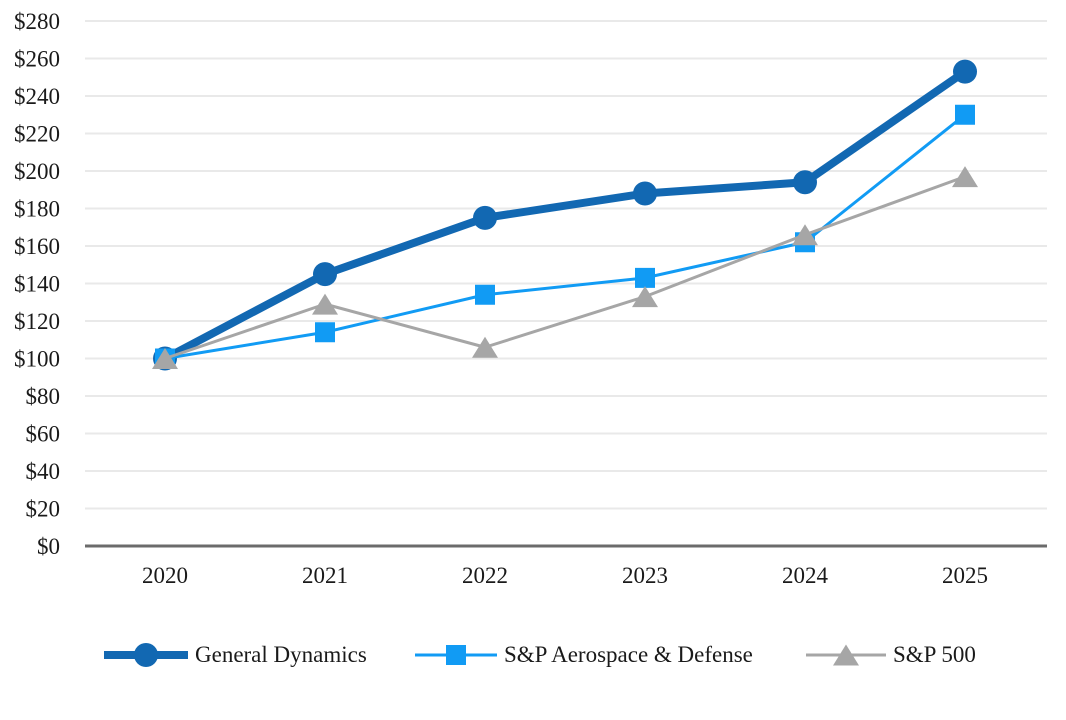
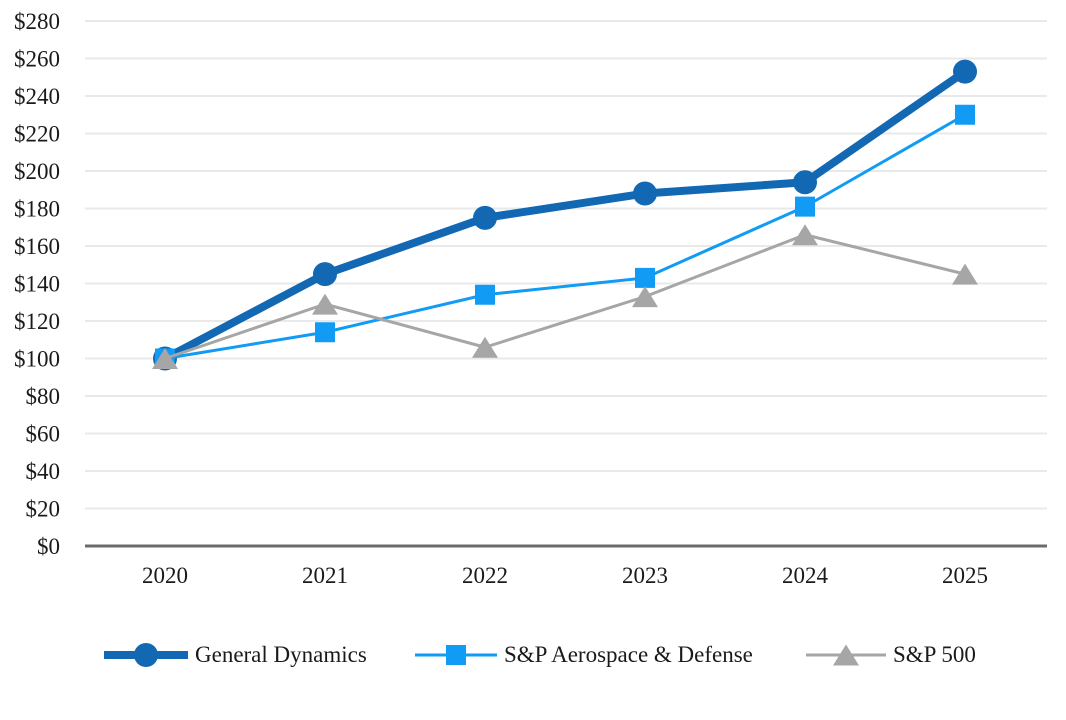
S&P Aerospace & Defense/2024: $162 -> $181
S&P 500/2025: $197 -> $145
